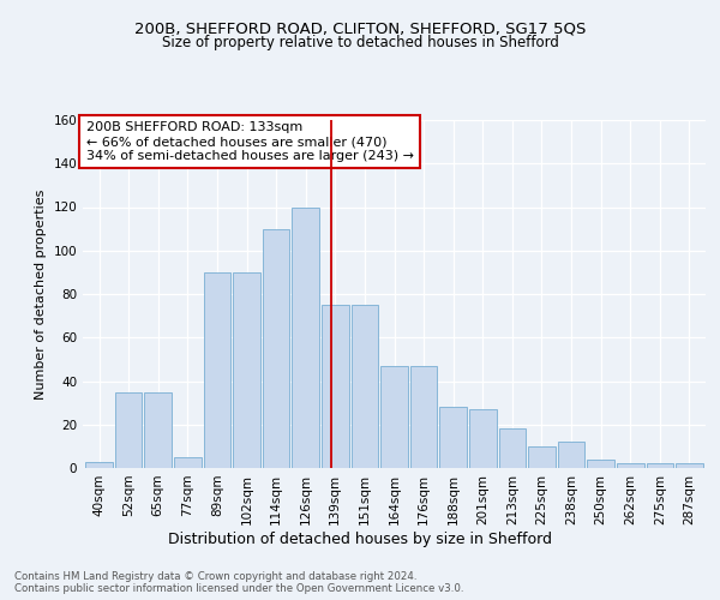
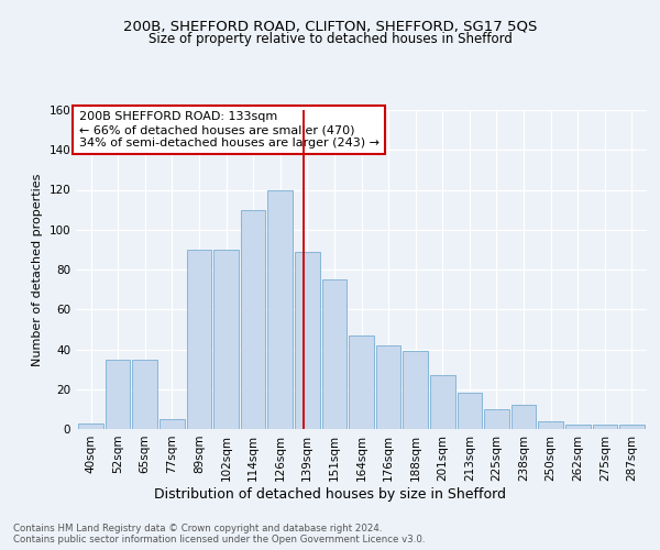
139sqm: 75 -> 89
176sqm: 47 -> 42
188sqm: 28 -> 39
